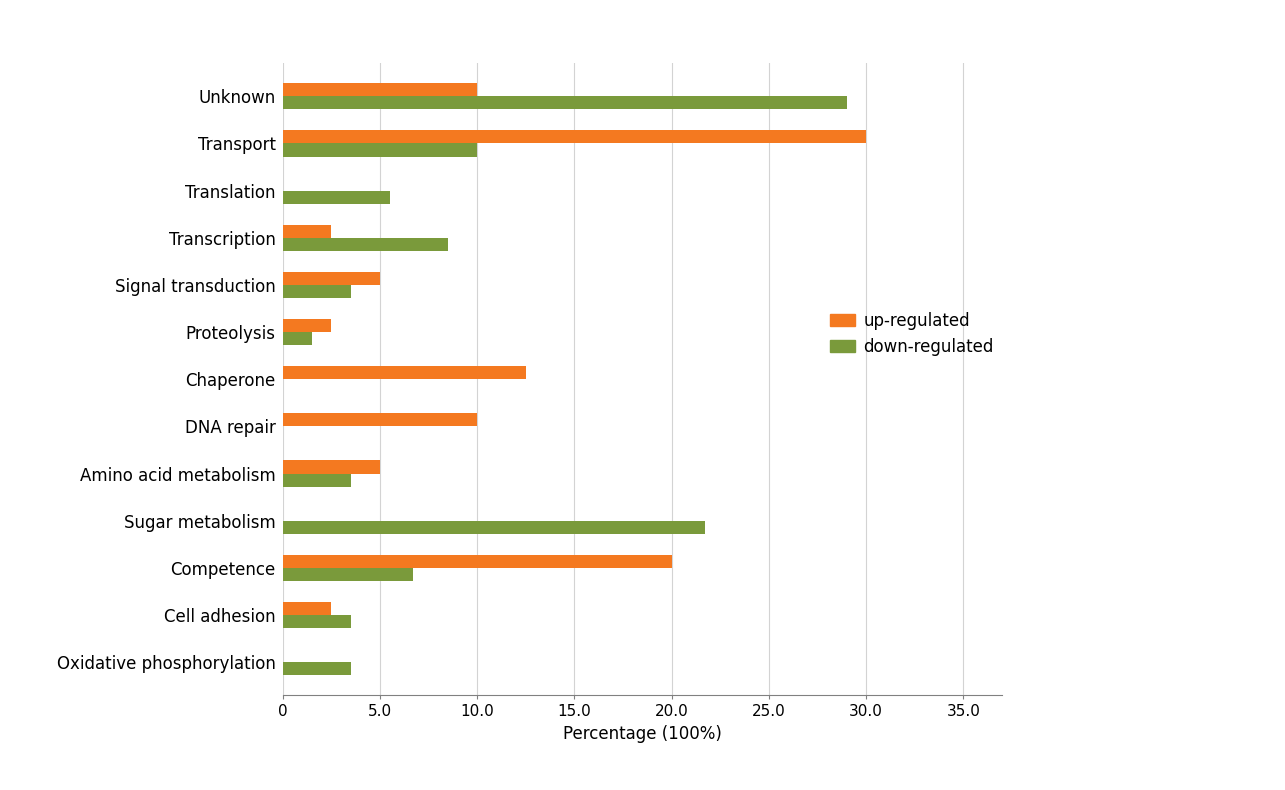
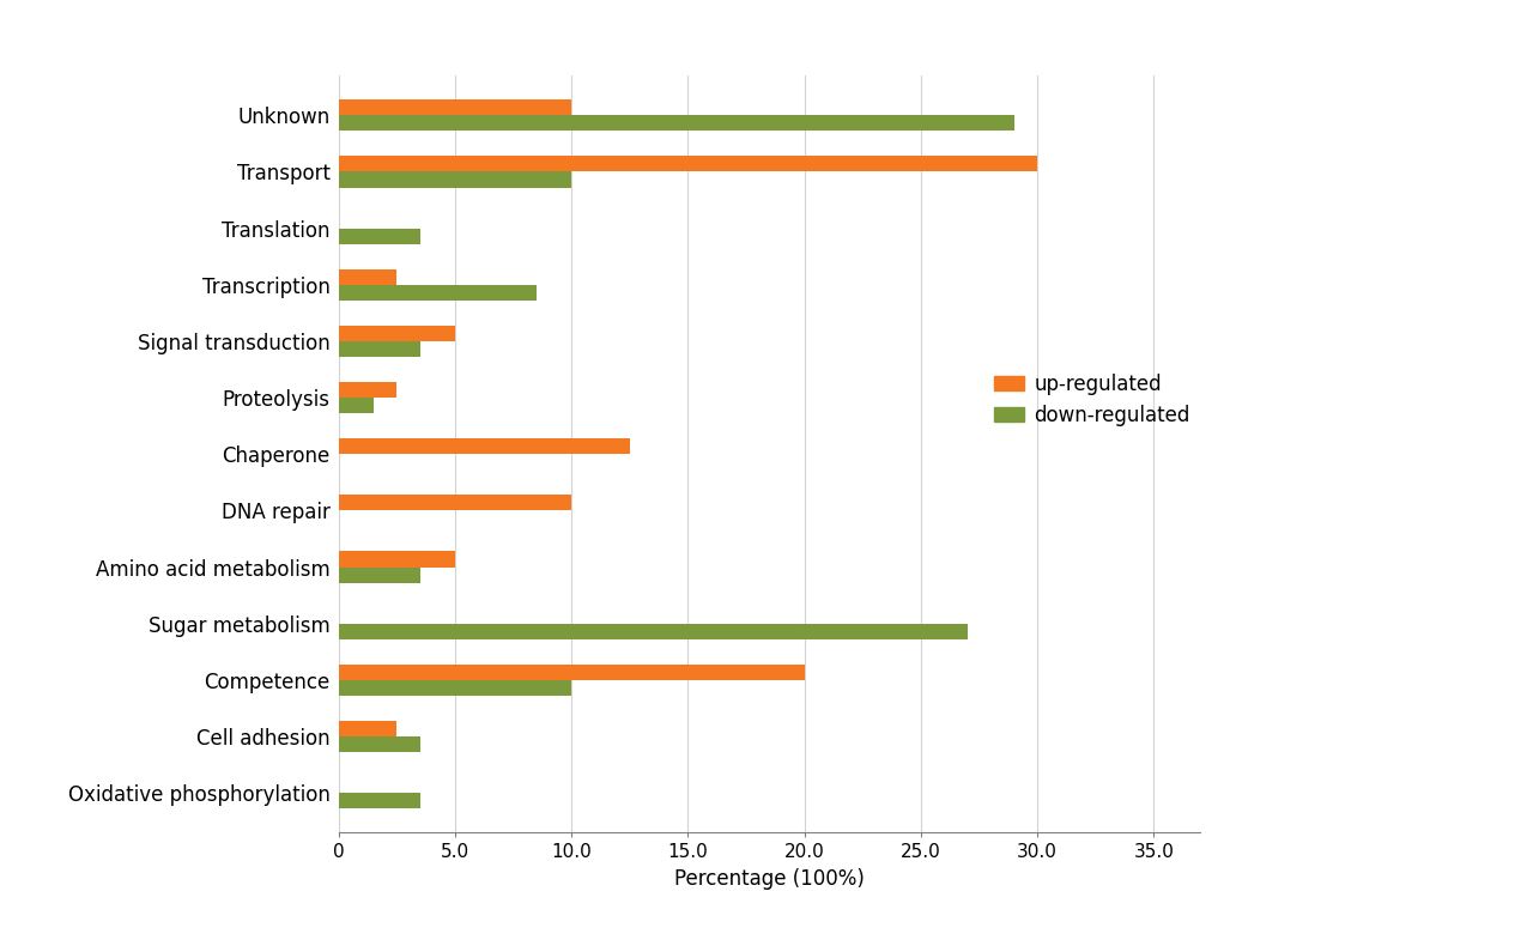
down-regulated/Translation: 5.5 -> 3.5
down-regulated/Sugar metabolism: 21.7 -> 27.0
down-regulated/Competence: 6.7 -> 10.0
